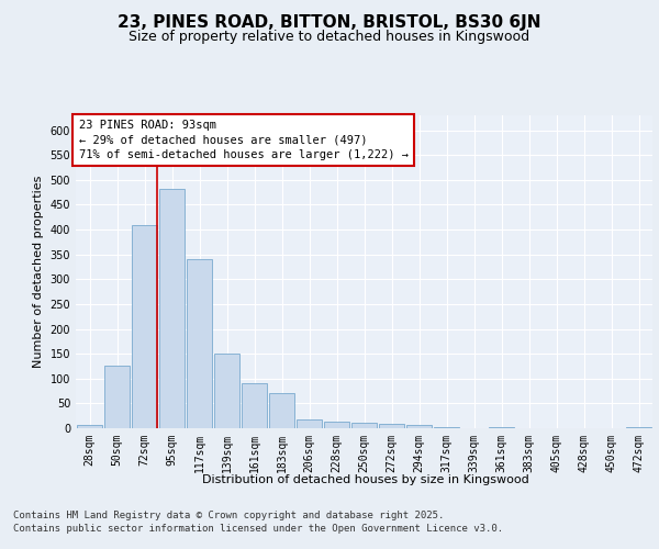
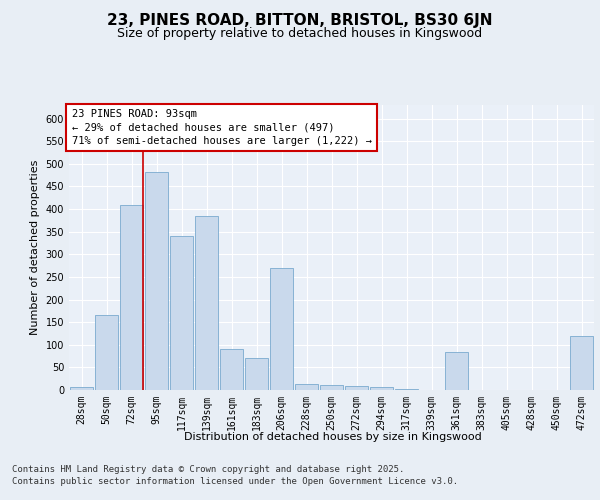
50sqm: 127 -> 165
139sqm: 150 -> 385
206sqm: 17 -> 270
361sqm: 3 -> 85
472sqm: 3 -> 120
